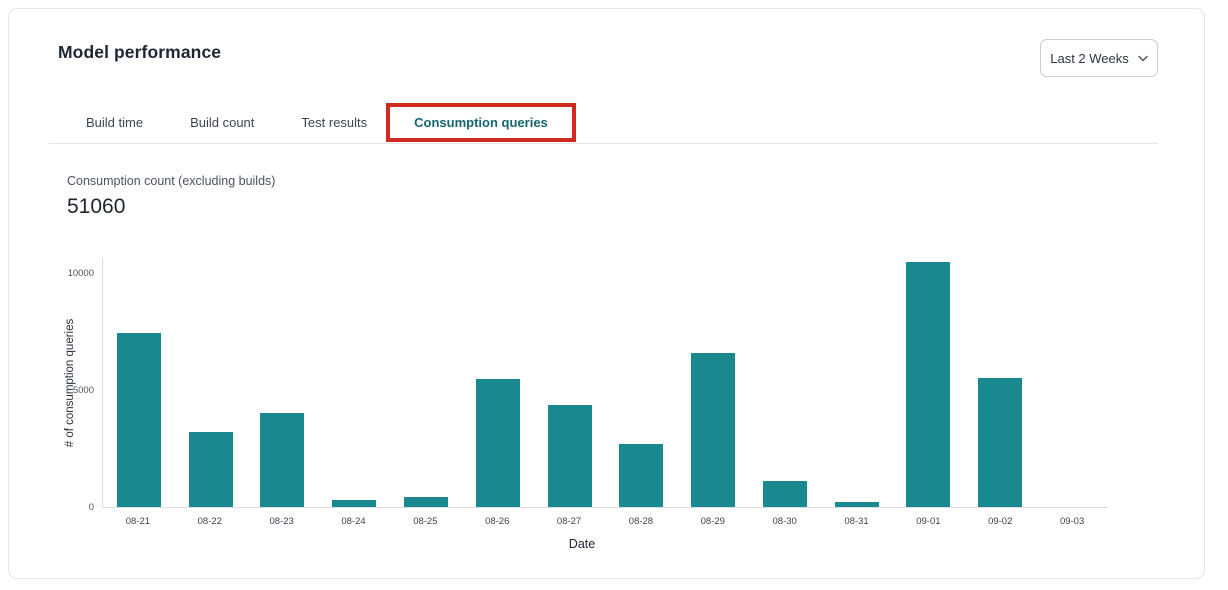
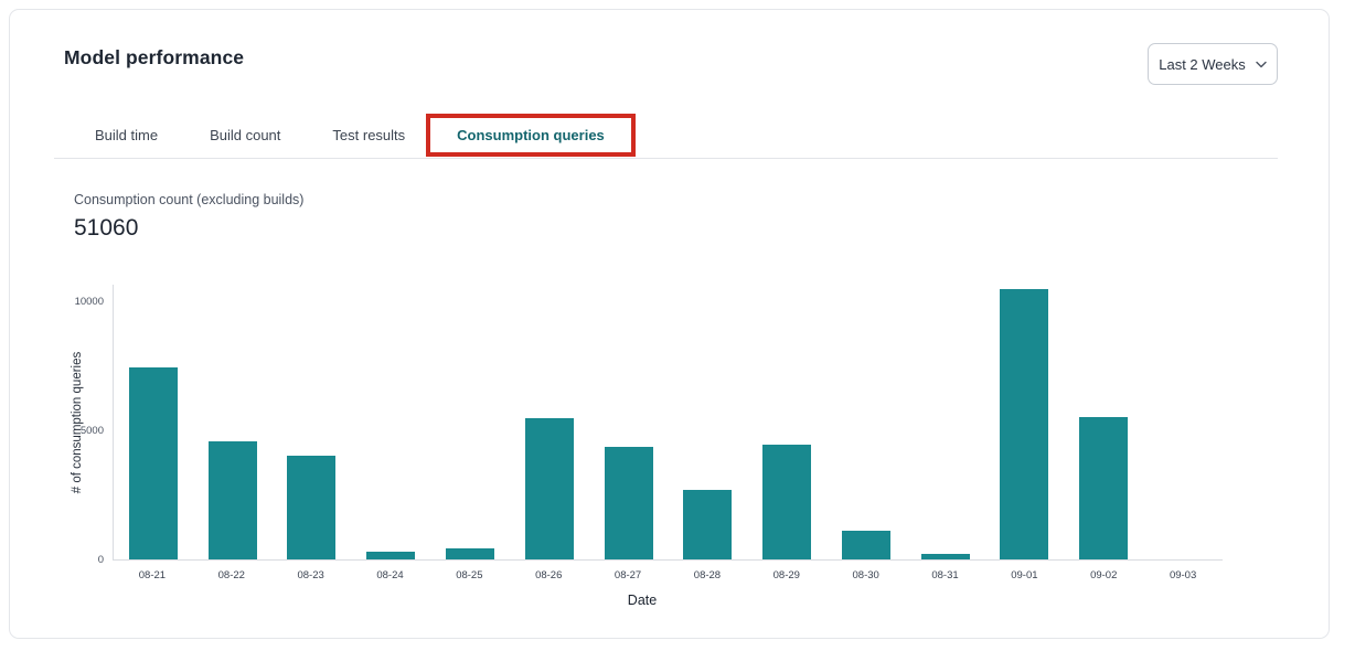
08-22: 3200 -> 4600
08-29: 6600 -> 4500
